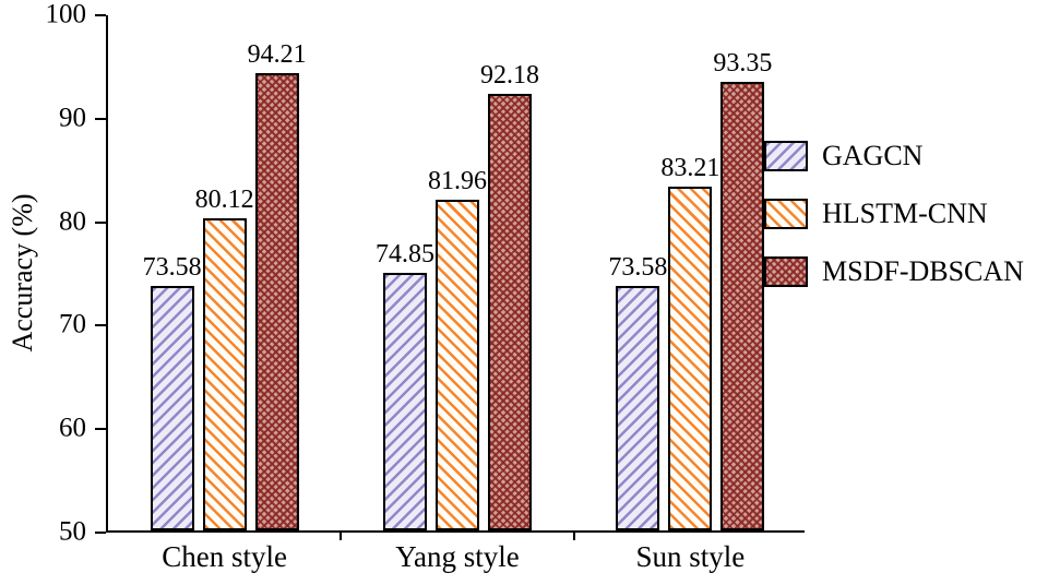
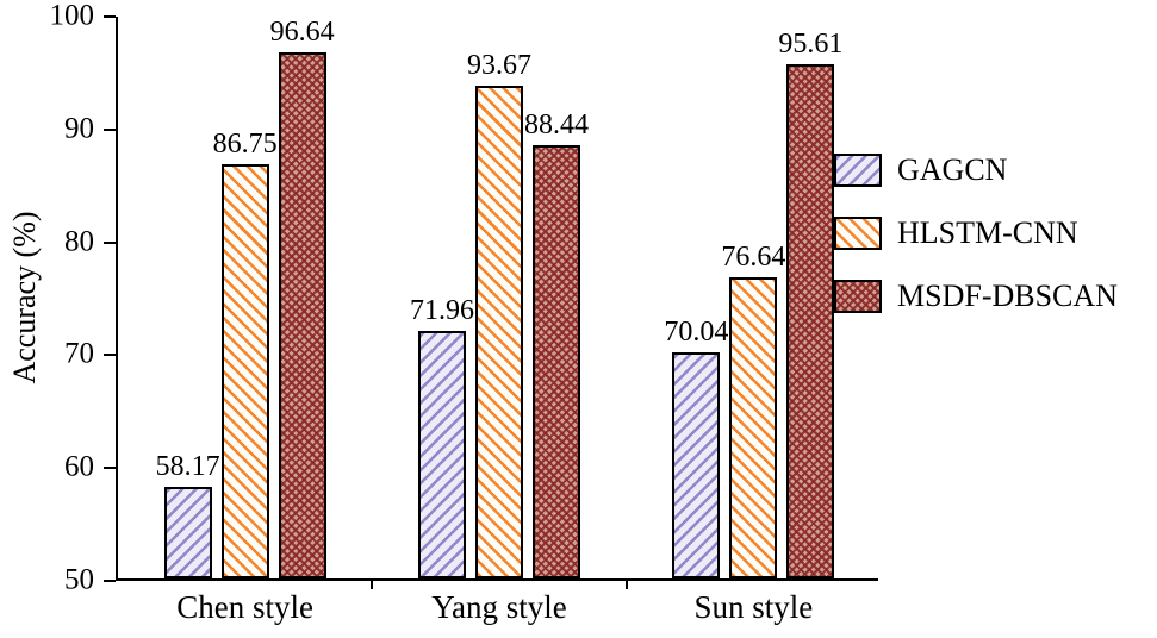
GAGCN/Chen style: 73.58 -> 58.17
HLSTM-CNN/Chen style: 80.12 -> 86.75
MSDF-DBSCAN/Chen style: 94.21 -> 96.64
GAGCN/Yang style: 74.85 -> 71.96
HLSTM-CNN/Yang style: 81.96 -> 93.67
MSDF-DBSCAN/Yang style: 92.18 -> 88.44
GAGCN/Sun style: 73.58 -> 70.04
HLSTM-CNN/Sun style: 83.21 -> 76.64
MSDF-DBSCAN/Sun style: 93.35 -> 95.61
